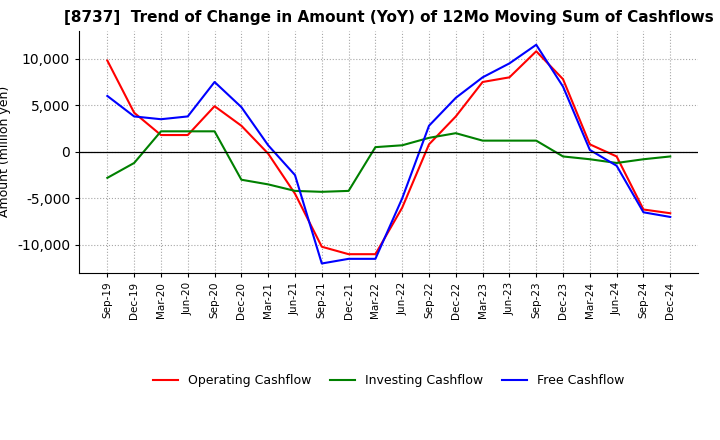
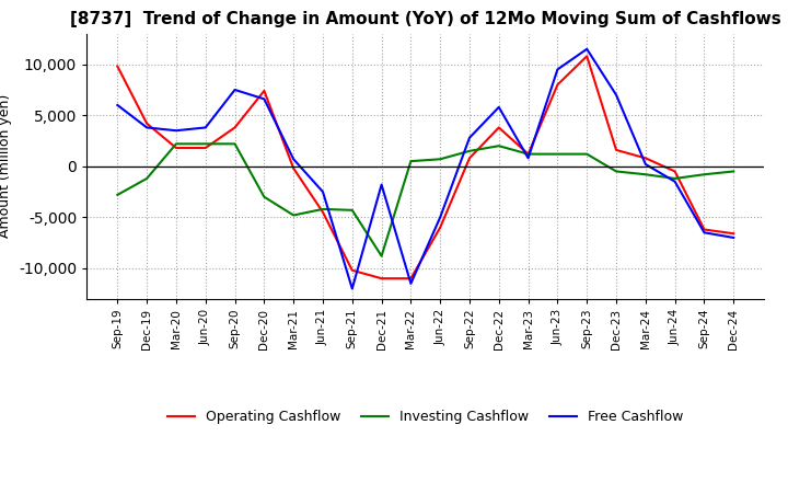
Operating Cashflow/Sep-20: 4,900 -> 3,800
Operating Cashflow/Dec-20: 2,800 -> 7,400
Free Cashflow/Dec-20: 4,800 -> 6,600
Investing Cashflow/Mar-21: -3,500 -> -4,800
Investing Cashflow/Dec-21: -4,200 -> -8,800
Free Cashflow/Dec-21: -11,500 -> -1,800
Operating Cashflow/Mar-23: 7,500 -> 1,200
Free Cashflow/Mar-23: 8,000 -> 800
Operating Cashflow/Dec-23: 7,800 -> 1,600
